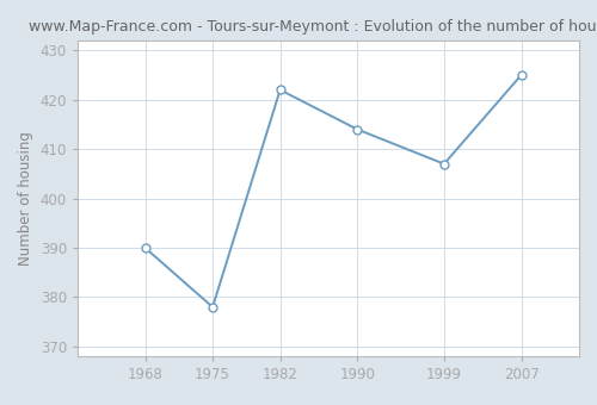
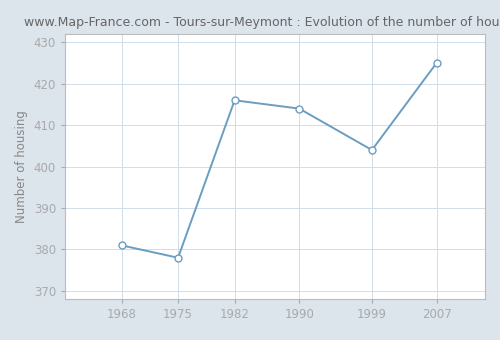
1968: 390 -> 381
1982: 422 -> 416
1999: 407 -> 404
